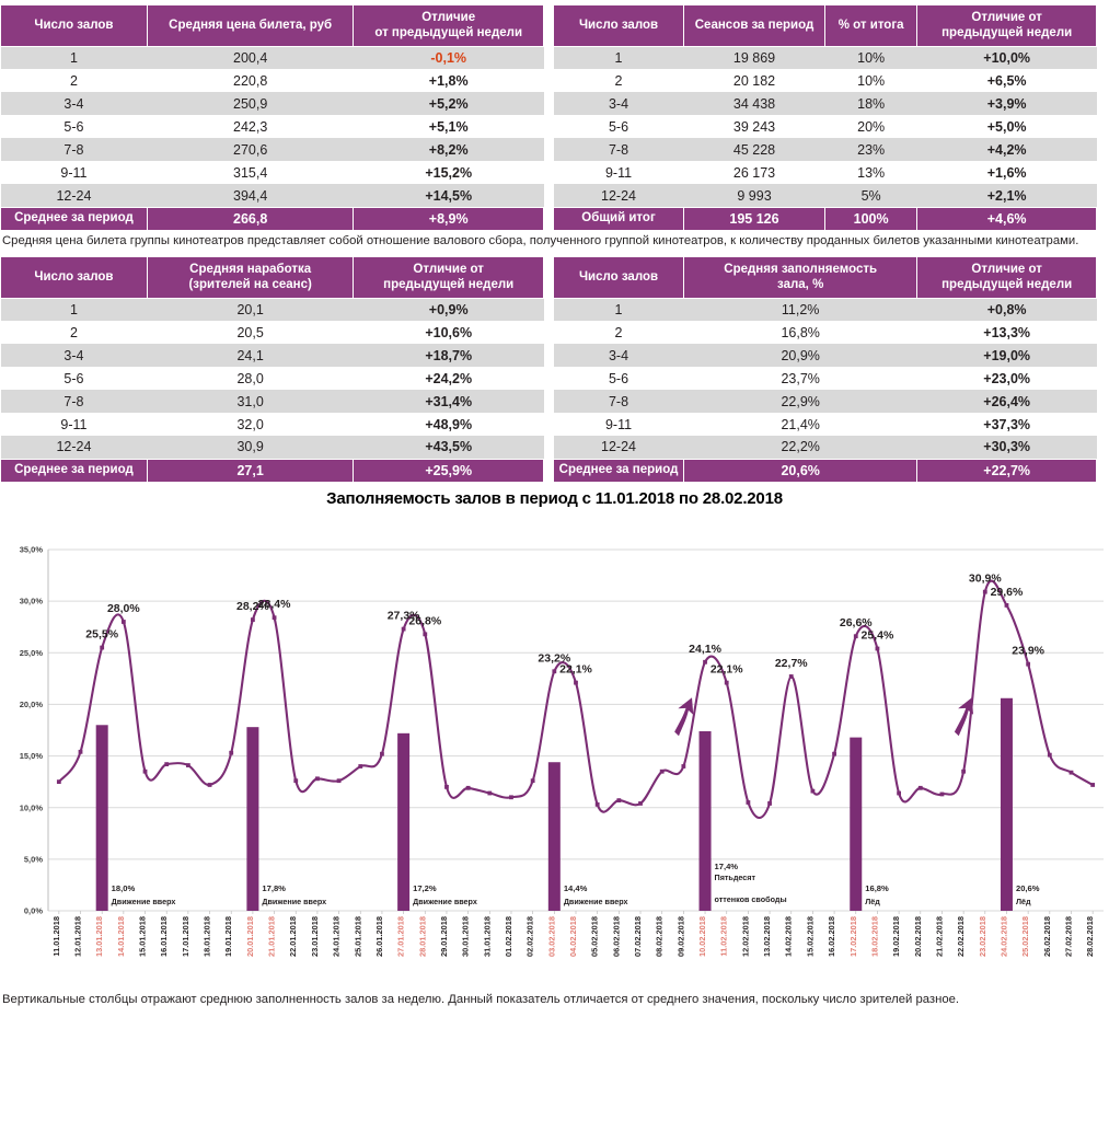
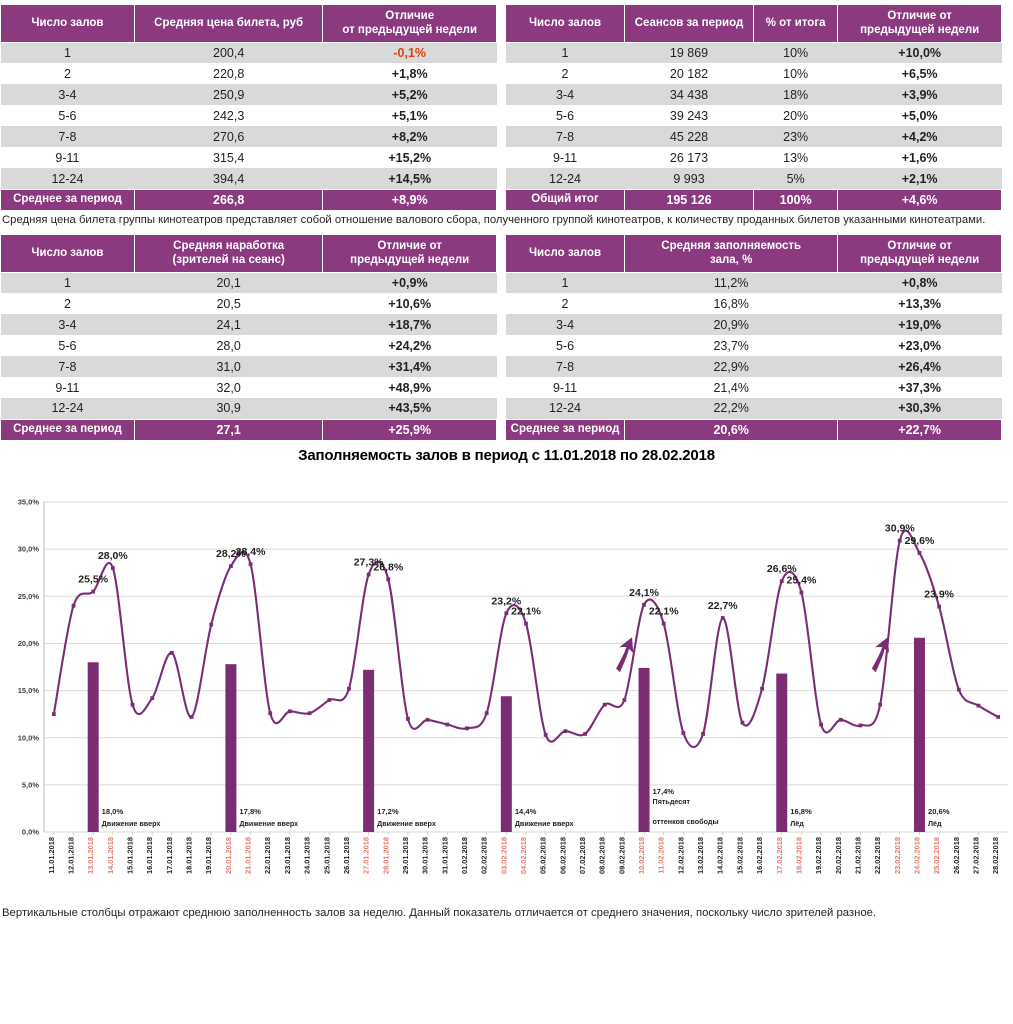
12.01.2018: 15% -> 24%
17.01.2018: 14% -> 19%
19.01.2018: 15% -> 22%
